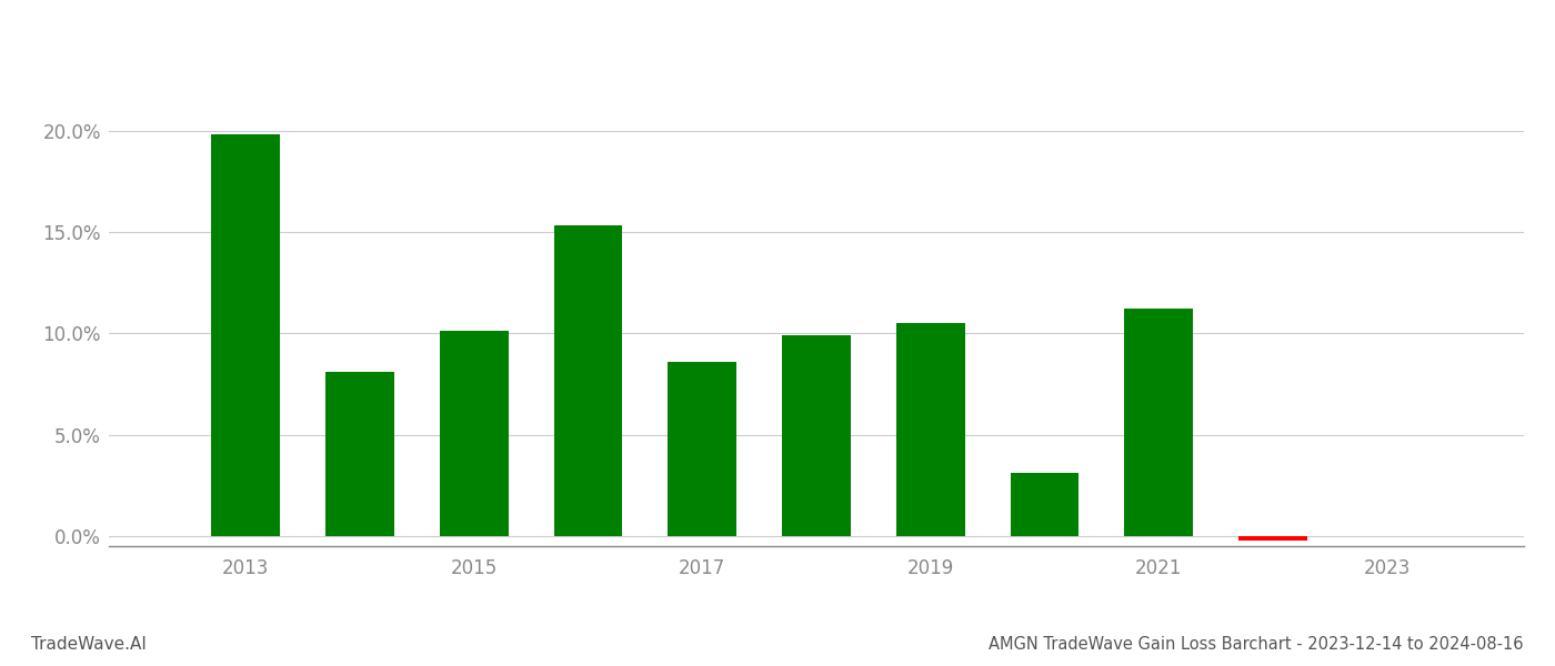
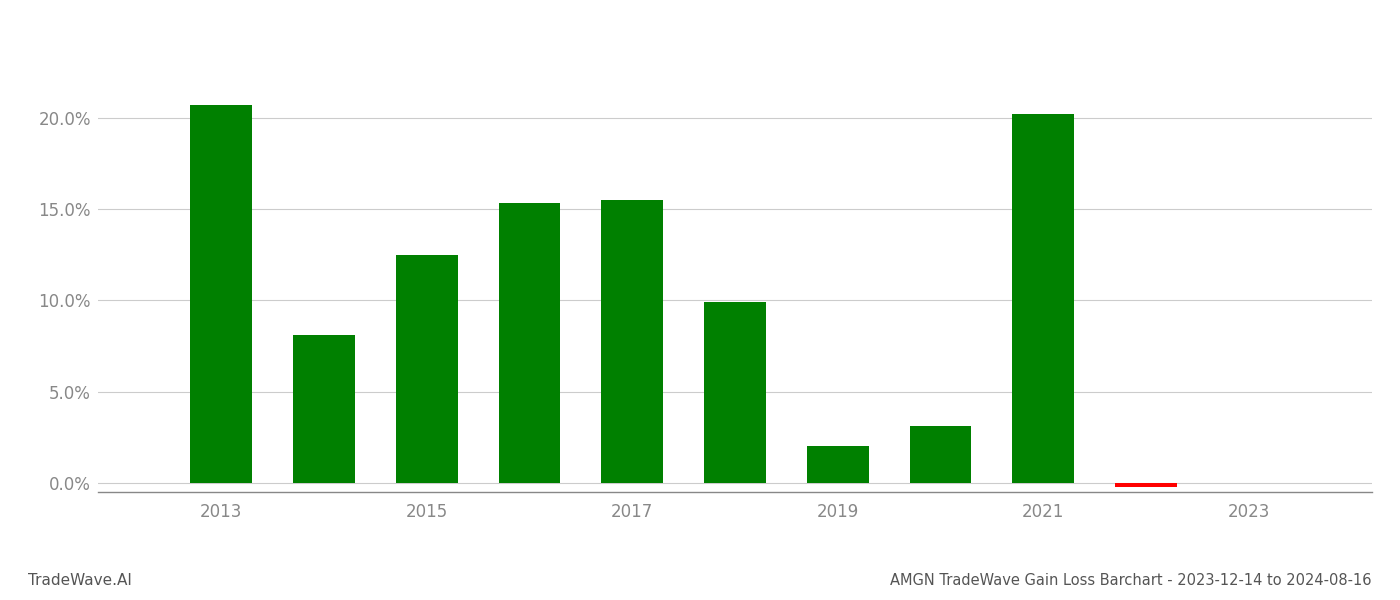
2013: 19.8% -> 20.7%
2015: 10.1% -> 12.5%
2017: 8.6% -> 15.5%
2019: 10.5% -> 2.0%
2021: 11.2% -> 20.2%
